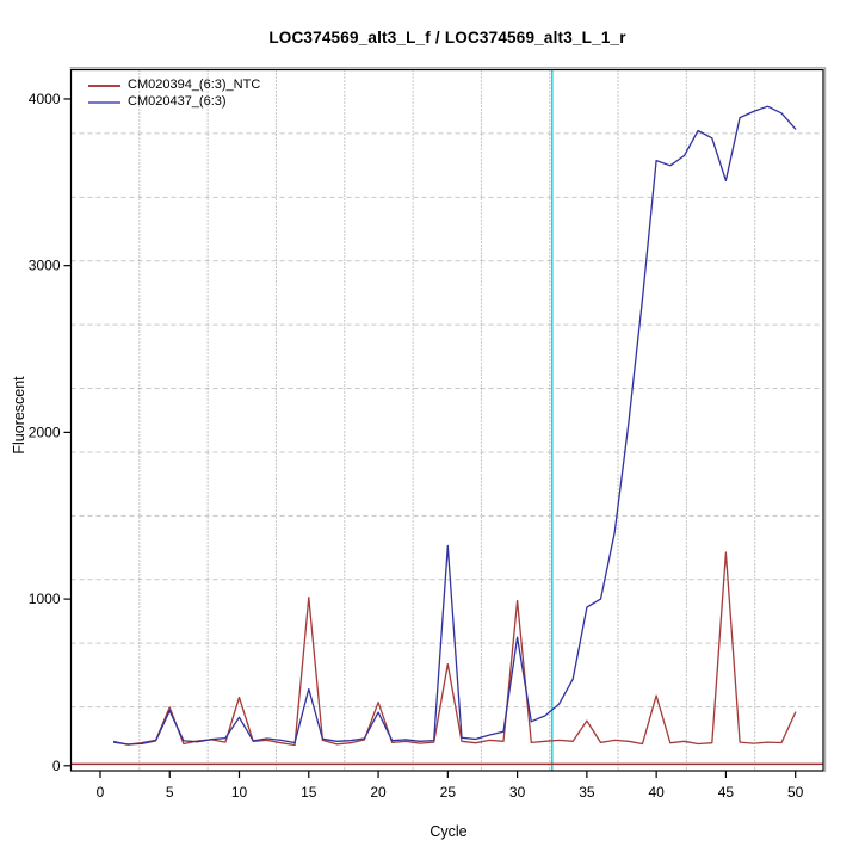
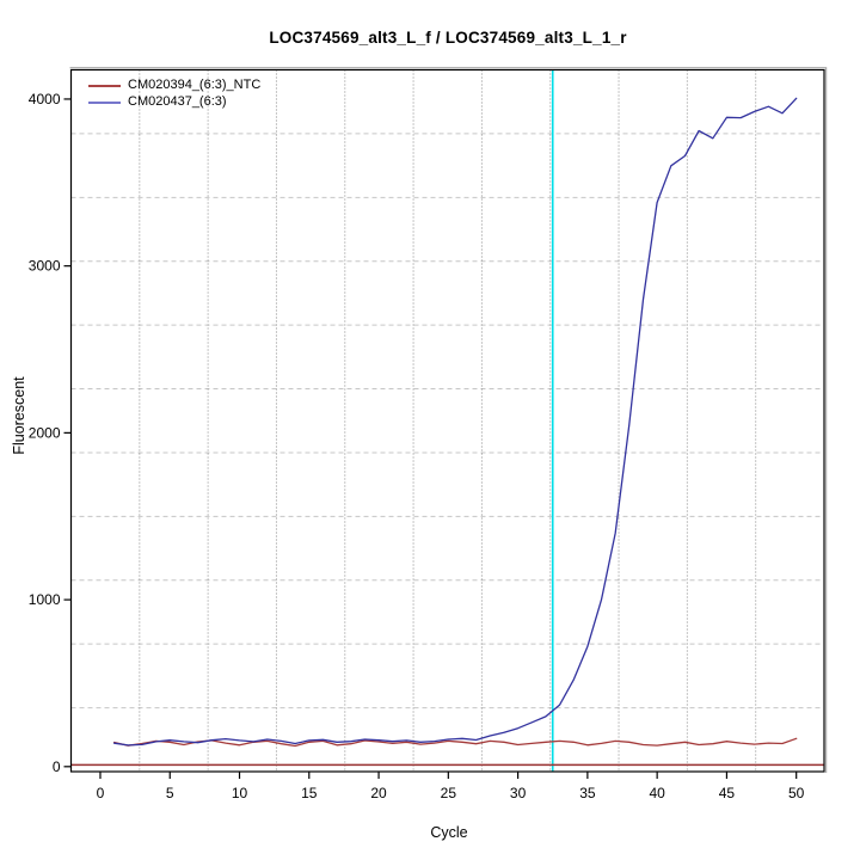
CM020394_(6:3)_NTC/5: 350 -> 150
CM020437_(6:3)/5: 330 -> 160
CM020394_(6:3)_NTC/10: 410 -> 130
CM020437_(6:3)/10: 290 -> 160
CM020394_(6:3)_NTC/15: 1010 -> 150
CM020437_(6:3)/15: 460 -> 160
CM020394_(6:3)_NTC/20: 380 -> 150
CM020437_(6:3)/20: 320 -> 160
CM020394_(6:3)_NTC/25: 610 -> 150
CM020437_(6:3)/25: 1320 -> 160
CM020394_(6:3)_NTC/30: 990 -> 130
CM020437_(6:3)/30: 770 -> 230
CM020394_(6:3)_NTC/35: 270 -> 130
CM020437_(6:3)/35: 950 -> 720
CM020394_(6:3)_NTC/40: 420 -> 130
CM020437_(6:3)/40: 3630 -> 3380
CM020394_(6:3)_NTC/45: 1280 -> 150
CM020437_(6:3)/45: 3510 -> 3890
CM020394_(6:3)_NTC/50: 320 -> 170
CM020437_(6:3)/50: 3820 -> 4000
